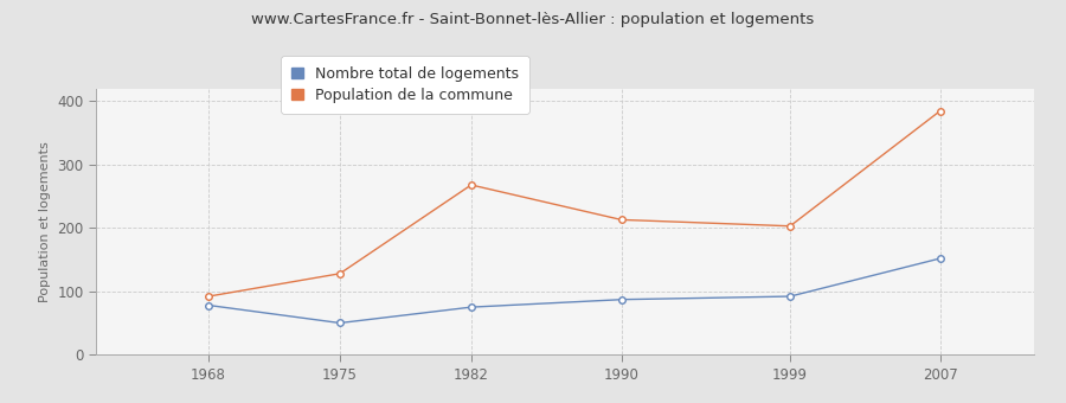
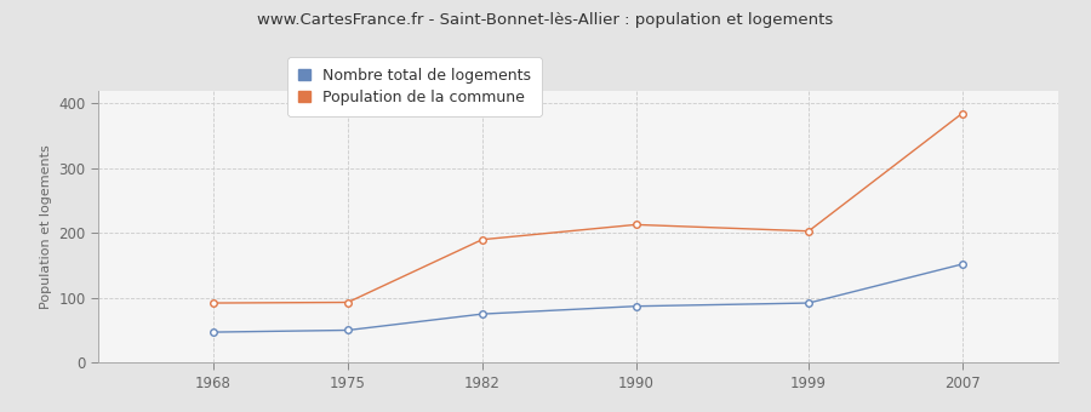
Nombre total de logements/1968: 78 -> 47
Population de la commune/1975: 128 -> 93
Population de la commune/1982: 268 -> 190
